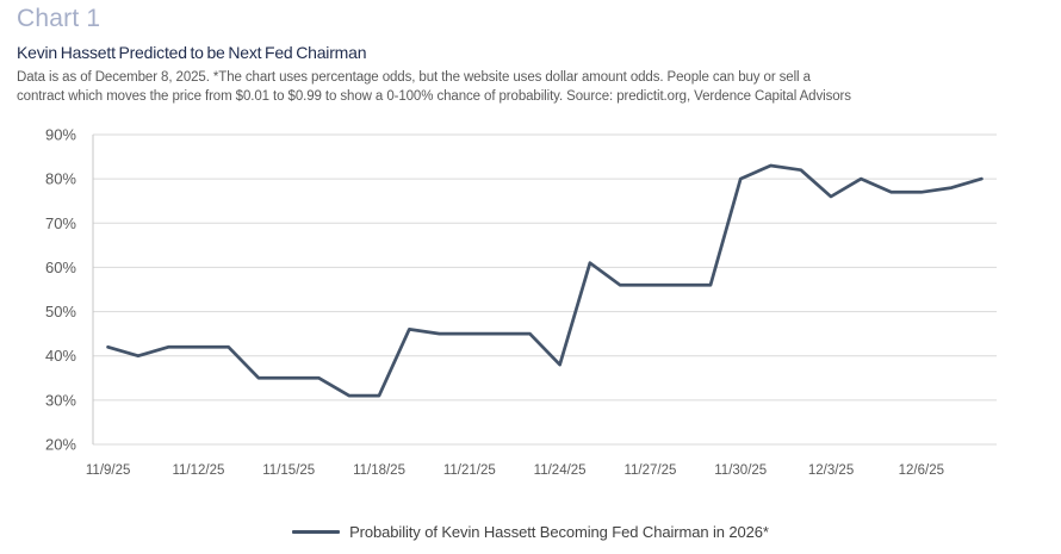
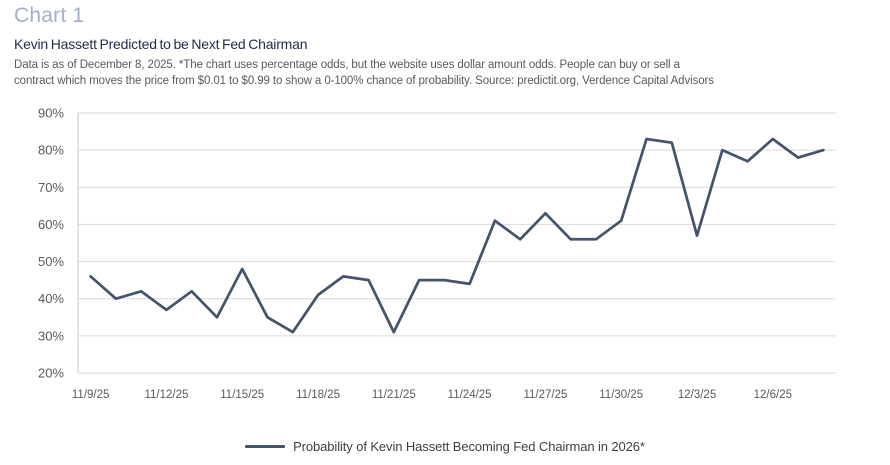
11/9/25: 42% -> 46%
11/12/25: 42% -> 37%
11/15/25: 35% -> 48%
11/18/25: 31% -> 41%
11/21/25: 45% -> 31%
11/24/25: 38% -> 44%
11/27/25: 56% -> 63%
11/30/25: 80% -> 61%
12/3/25: 76% -> 57%
12/6/25: 77% -> 83%
